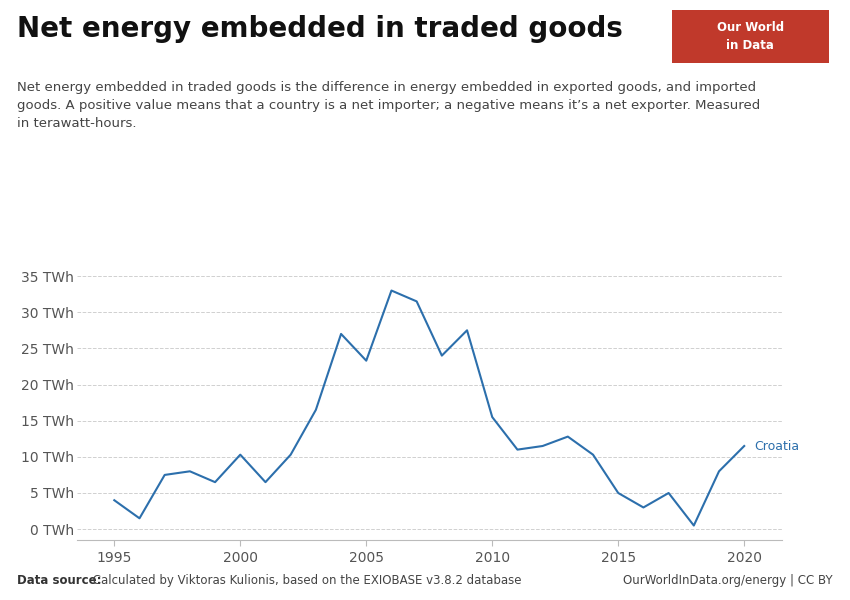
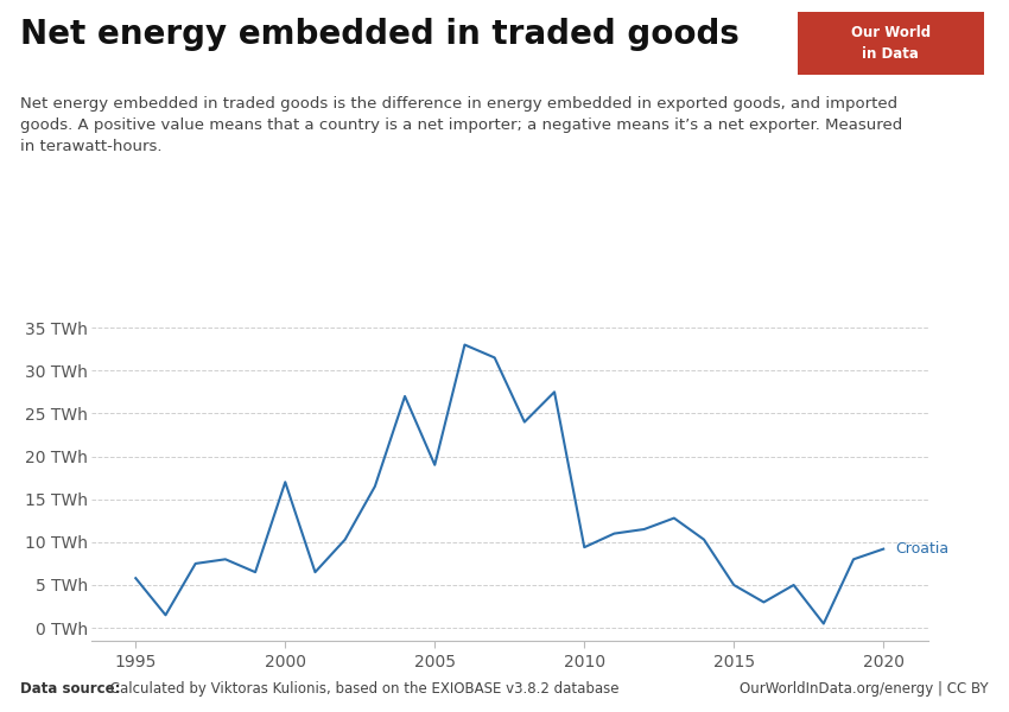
1995: 4.0 TWh -> 5.8 TWh
2000: 10.3 TWh -> 17.0 TWh
2005: 23.3 TWh -> 19.0 TWh
2010: 15.5 TWh -> 9.4 TWh
2020: 11.5 TWh -> 9.2 TWh
